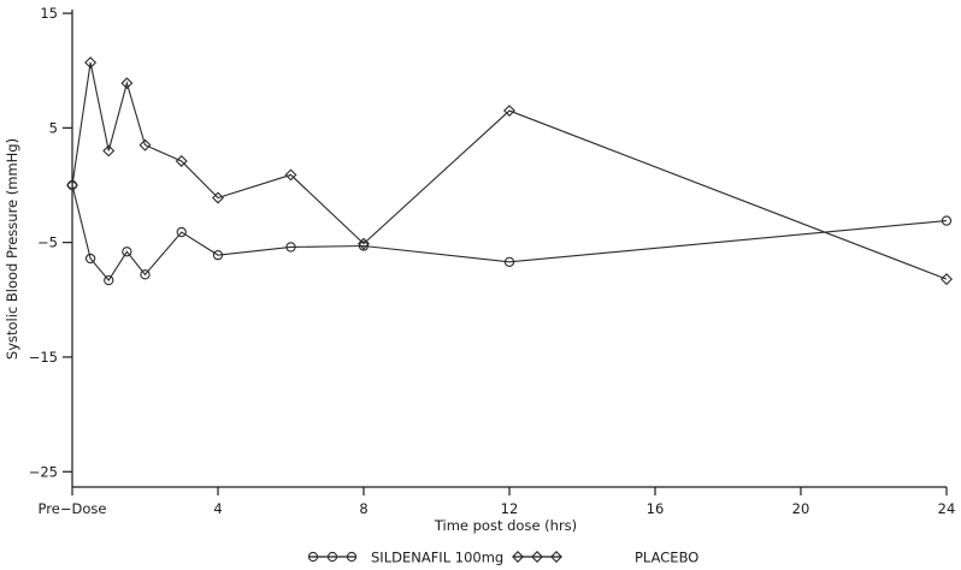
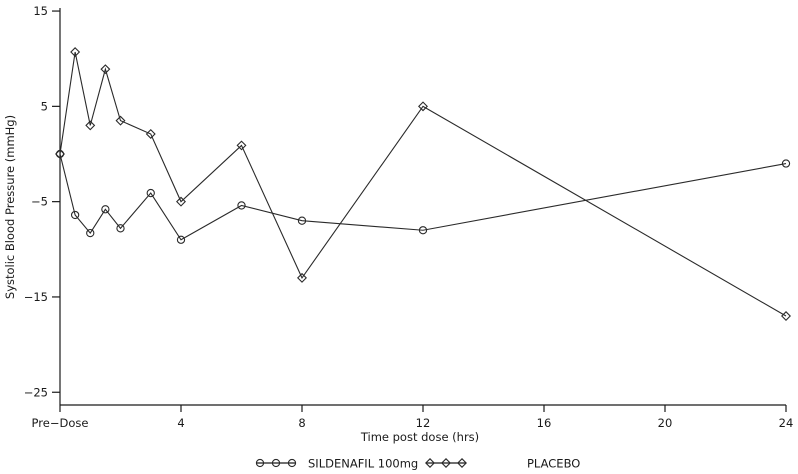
SILDENAFIL 100mg/4: -6 -> -9
PLACEBO/4: -1 -> -5
SILDENAFIL 100mg/8: -5 -> -7
PLACEBO/8: -5 -> -13
SILDENAFIL 100mg/12: -7 -> -8
PLACEBO/12: 6 -> 5
SILDENAFIL 100mg/24: -3 -> -1
PLACEBO/24: -8 -> -17
